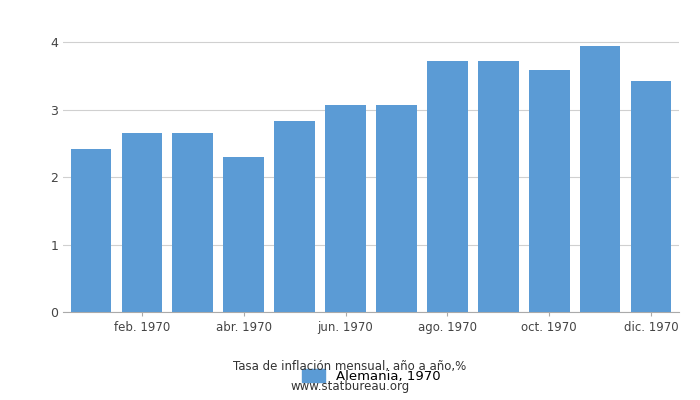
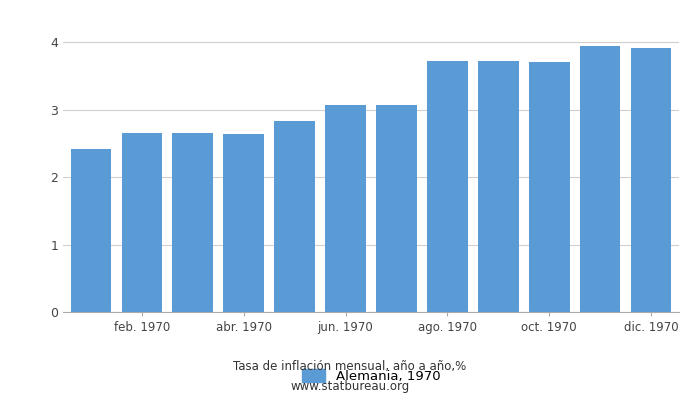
abr. 1970: 2.30 -> 2.64
oct. 1970: 3.58 -> 3.71
dic. 1970: 3.42 -> 3.91
